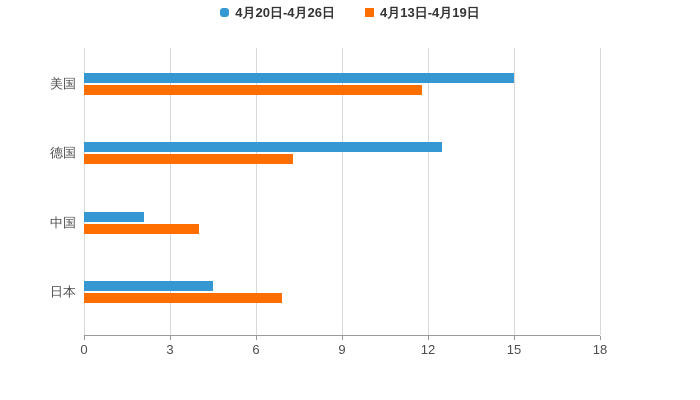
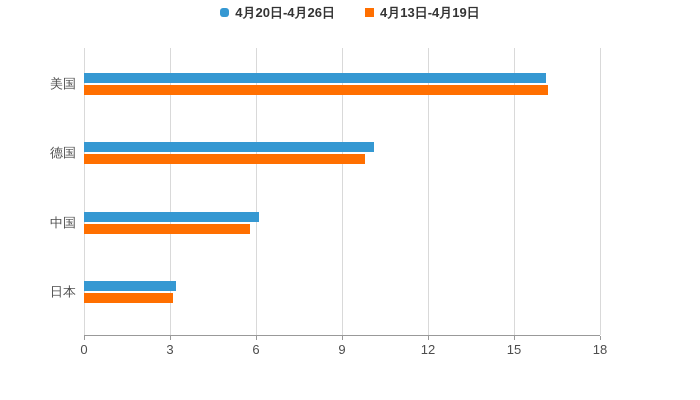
4月20日-4月26日/美国: 15.0 -> 16.1
4月13日-4月19日/美国: 11.8 -> 16.2
4月20日-4月26日/德国: 12.5 -> 10.1
4月13日-4月19日/德国: 7.3 -> 9.8
4月20日-4月26日/中国: 2.1 -> 6.1
4月13日-4月19日/中国: 4.0 -> 5.8
4月20日-4月26日/日本: 4.5 -> 3.2
4月13日-4月19日/日本: 6.9 -> 3.1
